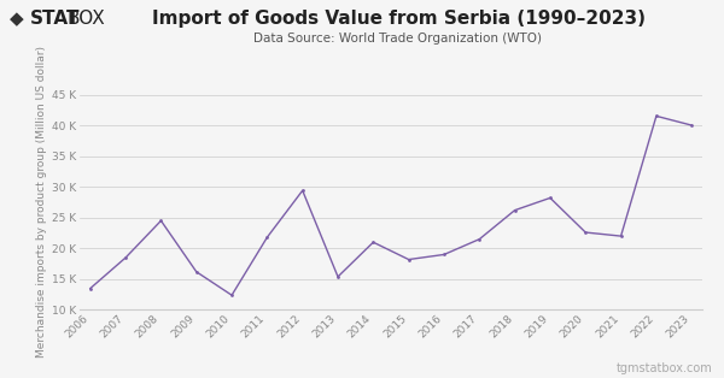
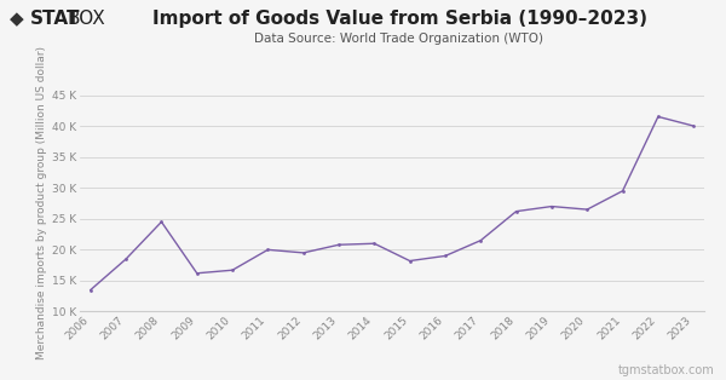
2010: 12.4 K -> 16.7 K
2011: 21.8 K -> 20.0 K
2012: 29.4 K -> 19.5 K
2013: 15.4 K -> 20.8 K
2019: 28.2 K -> 27.0 K
2020: 22.6 K -> 26.5 K
2021: 22.0 K -> 29.5 K
